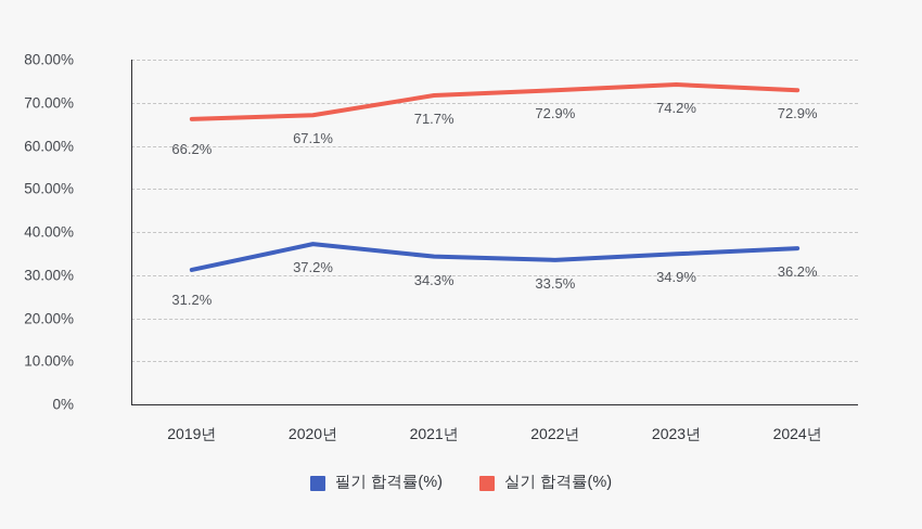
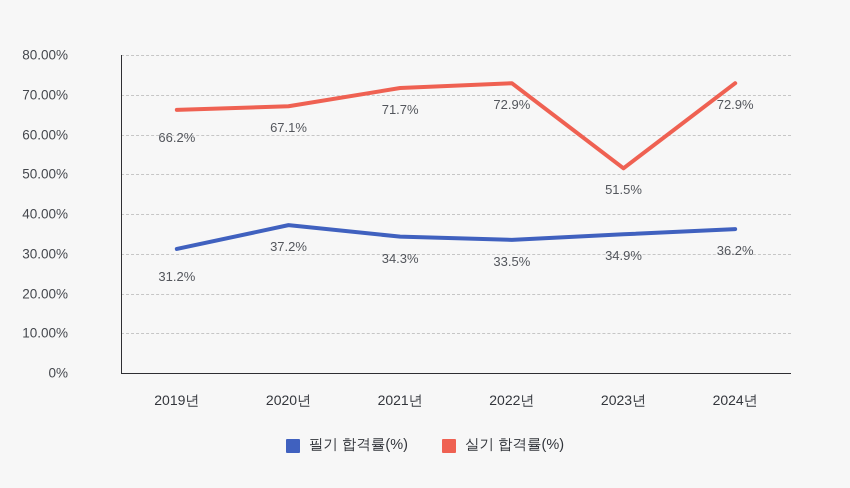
실기 합격률(%)/2023년: 74.2% -> 51.5%
